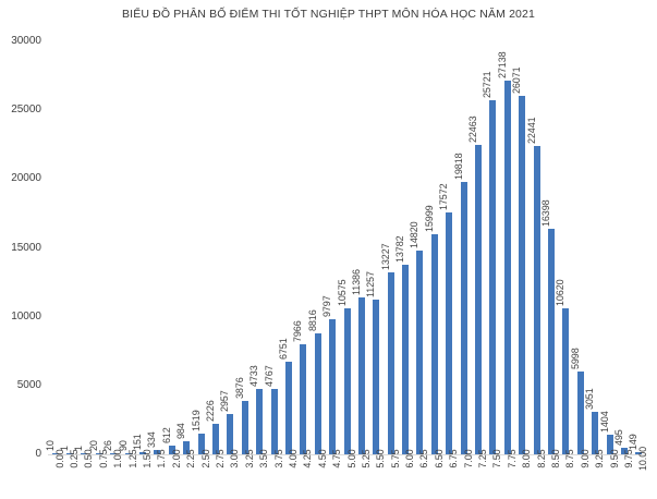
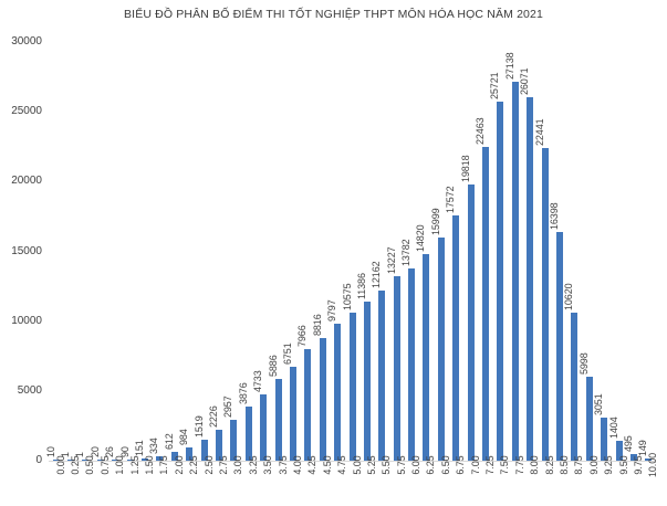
3.75: 4767 -> 5886
5.50: 11257 -> 12162
